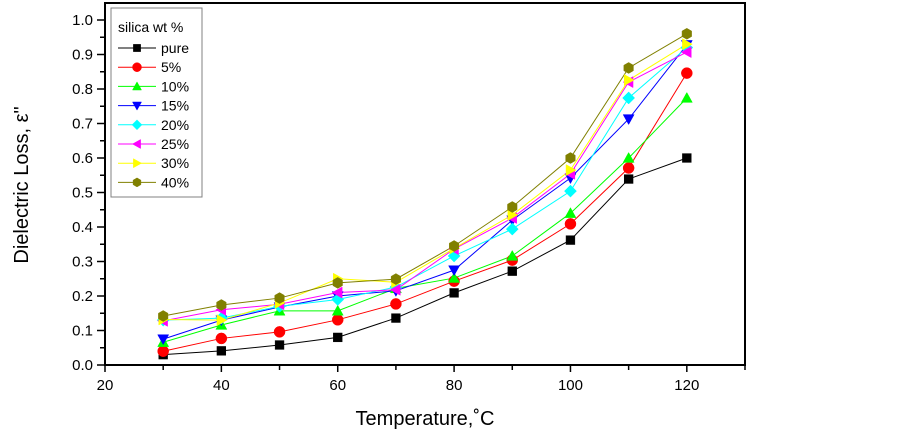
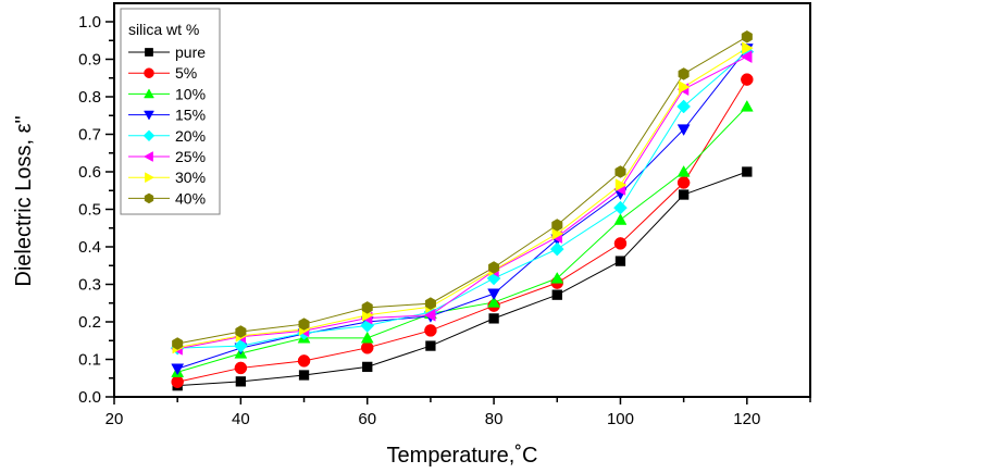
30%/40: 0.13 -> 0.16
30%/60: 0.25 -> 0.22
10%/100: 0.44 -> 0.47
